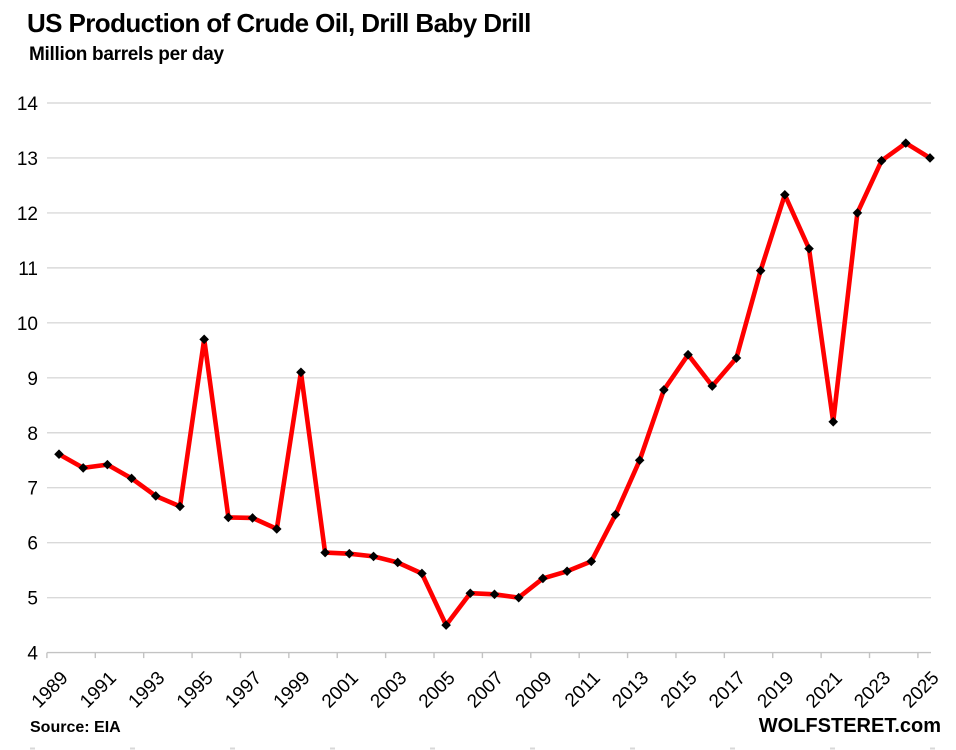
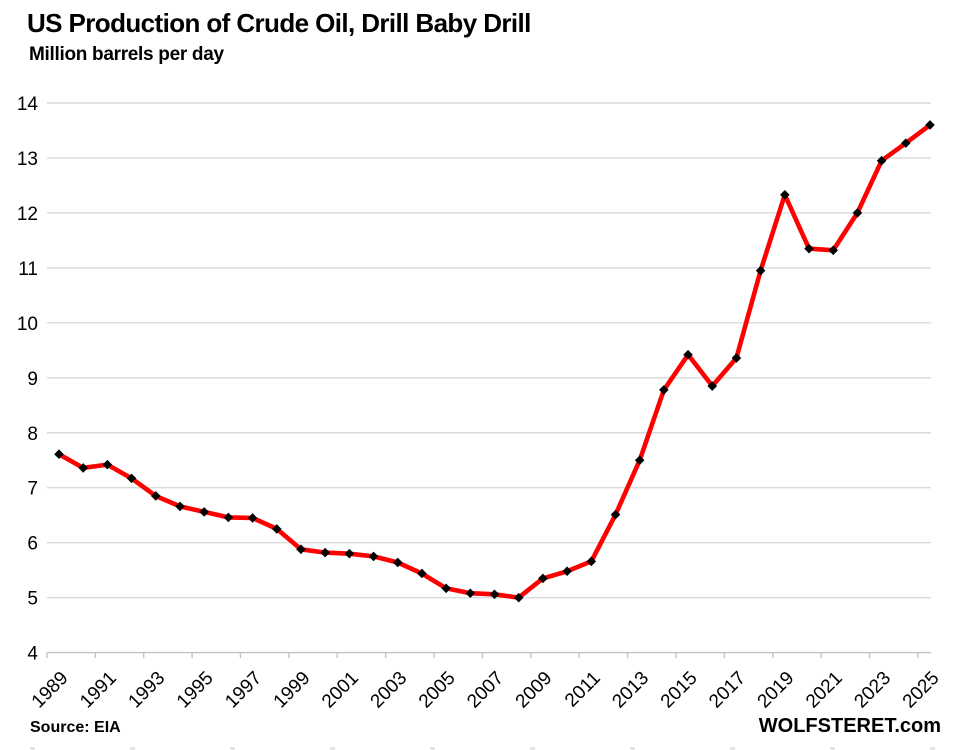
1995: 9.7 -> 6.6
1999: 9.1 -> 5.9
2005: 4.5 -> 5.2
2021: 8.2 -> 11.3
2025: 13.0 -> 13.6
